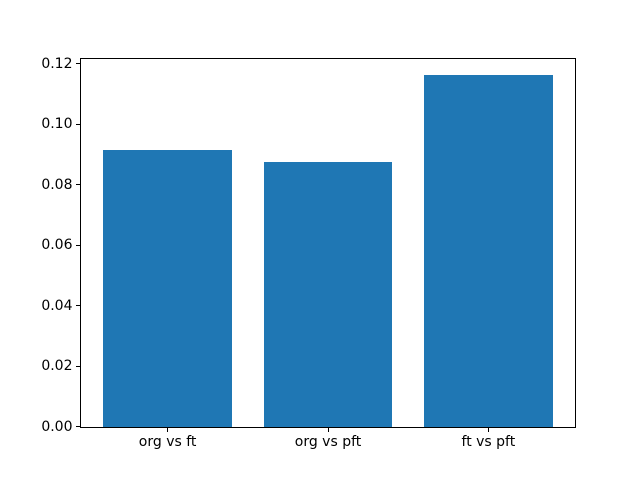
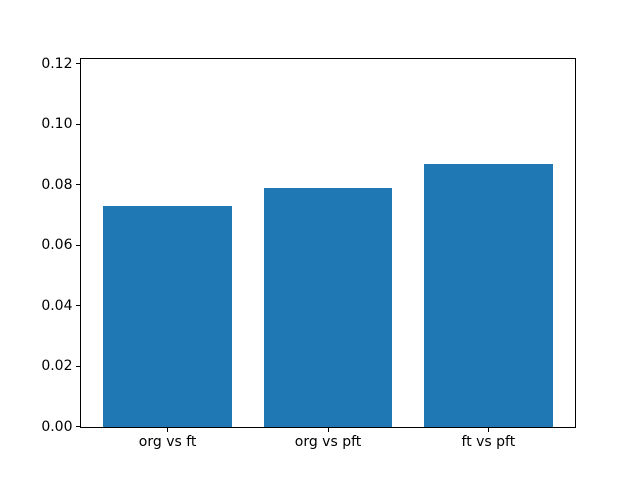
org vs ft: 0.091 -> 0.073
org vs pft: 0.088 -> 0.079
ft vs pft: 0.116 -> 0.087
